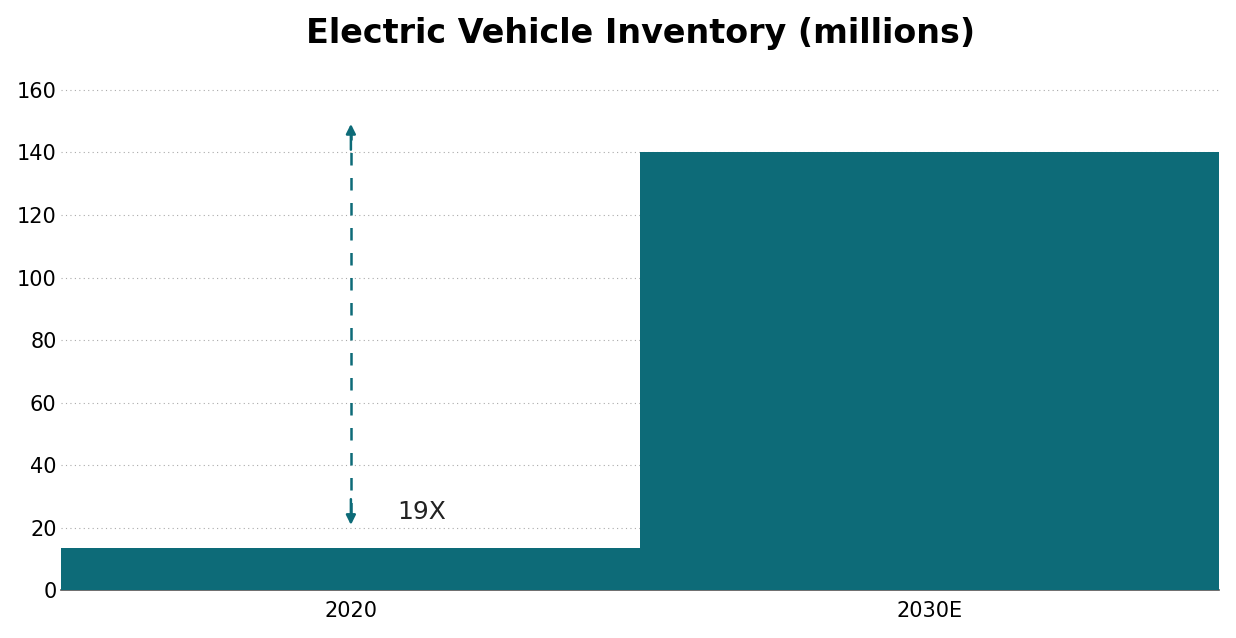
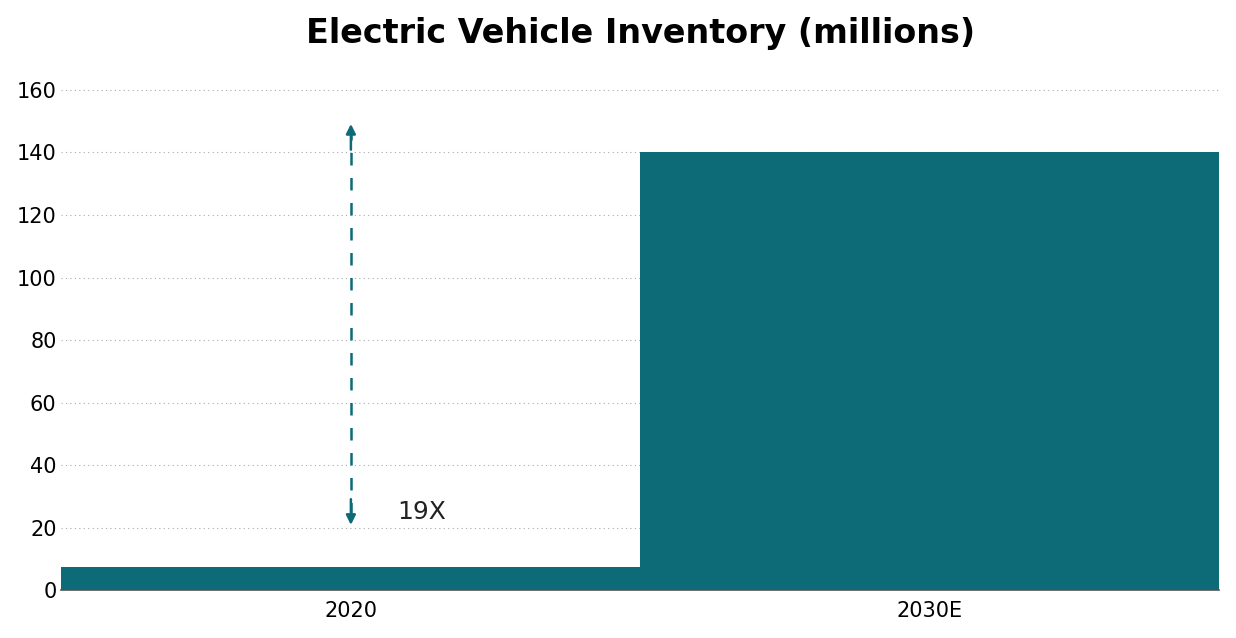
2020: 13.5 -> 7.5
